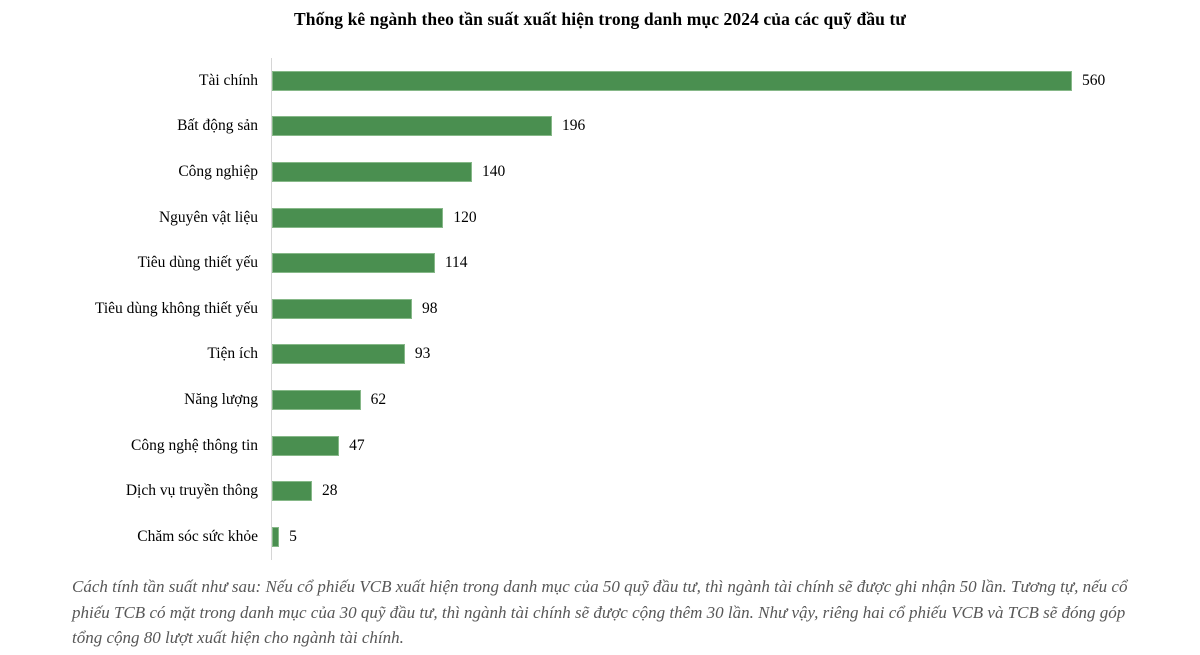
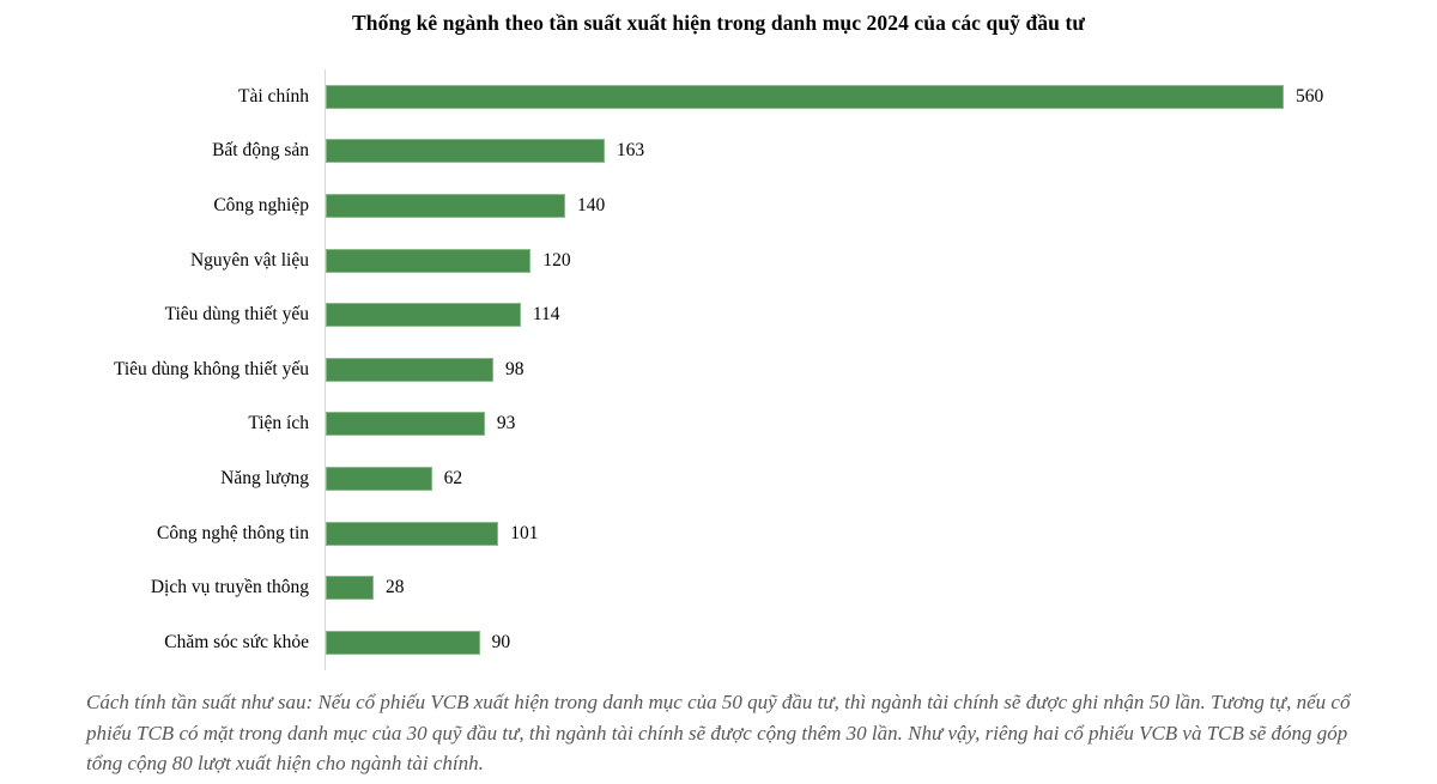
Bất động sản: 196 -> 163
Công nghệ thông tin: 47 -> 101
Chăm sóc sức khỏe: 5 -> 90
